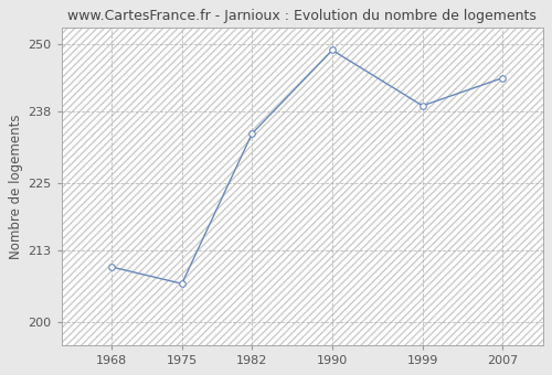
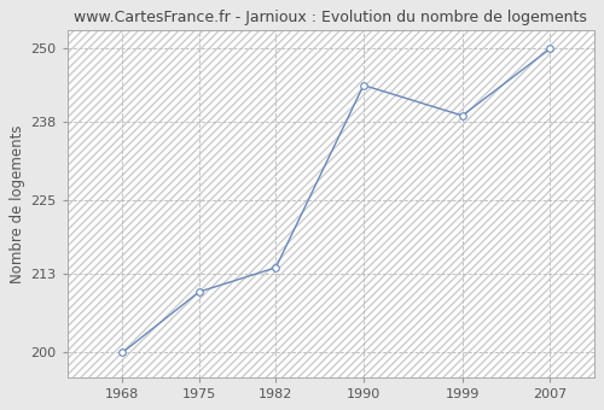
1968: 210 -> 200
1975: 207 -> 210
1982: 234 -> 214
1990: 249 -> 244
2007: 244 -> 250
